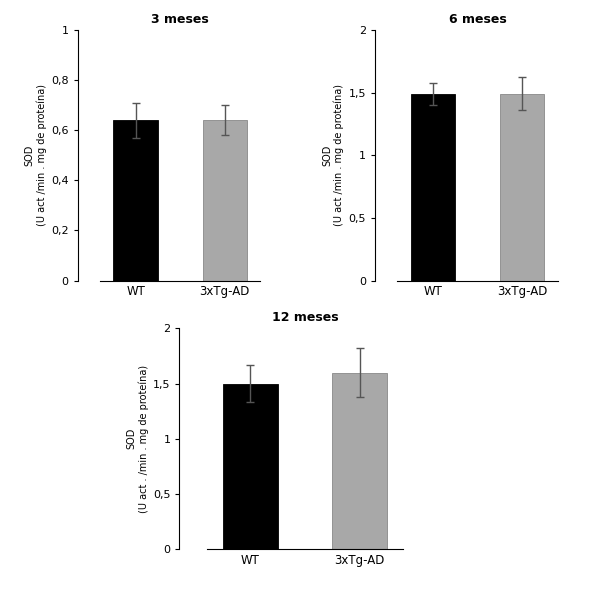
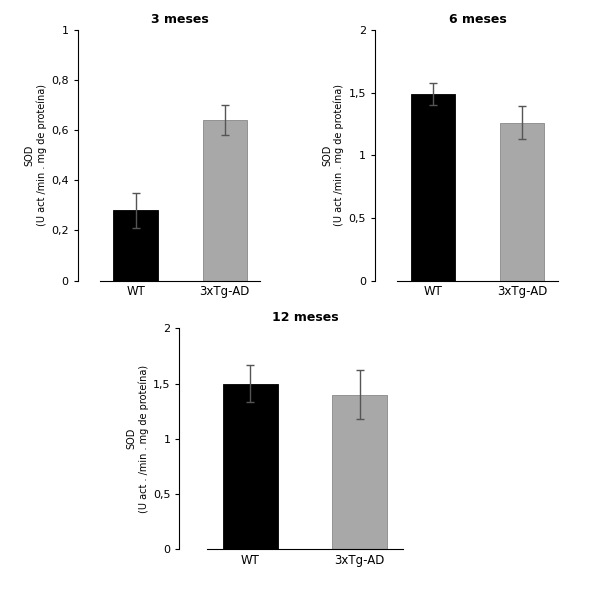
3 meses/WT: 0,64 -> 0,28
6 meses/3xTg-AD: 1,49 -> 1,26
12 meses/3xTg-AD: 1,6 -> 1,4
